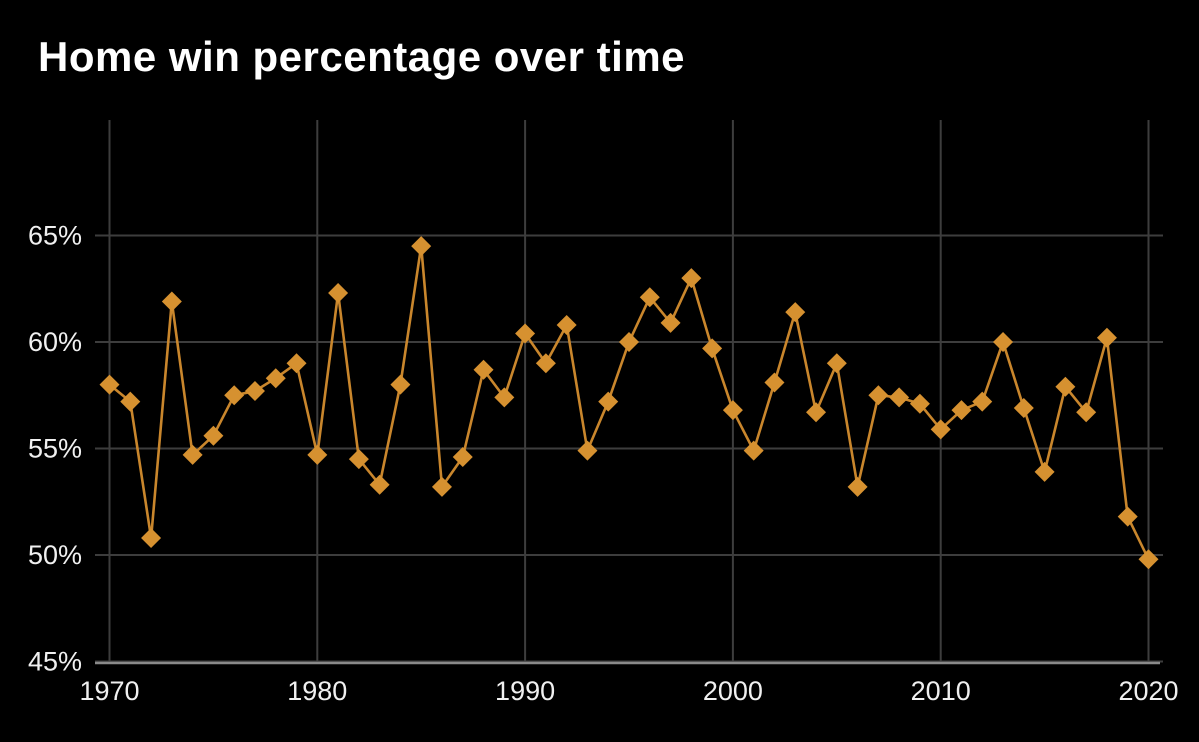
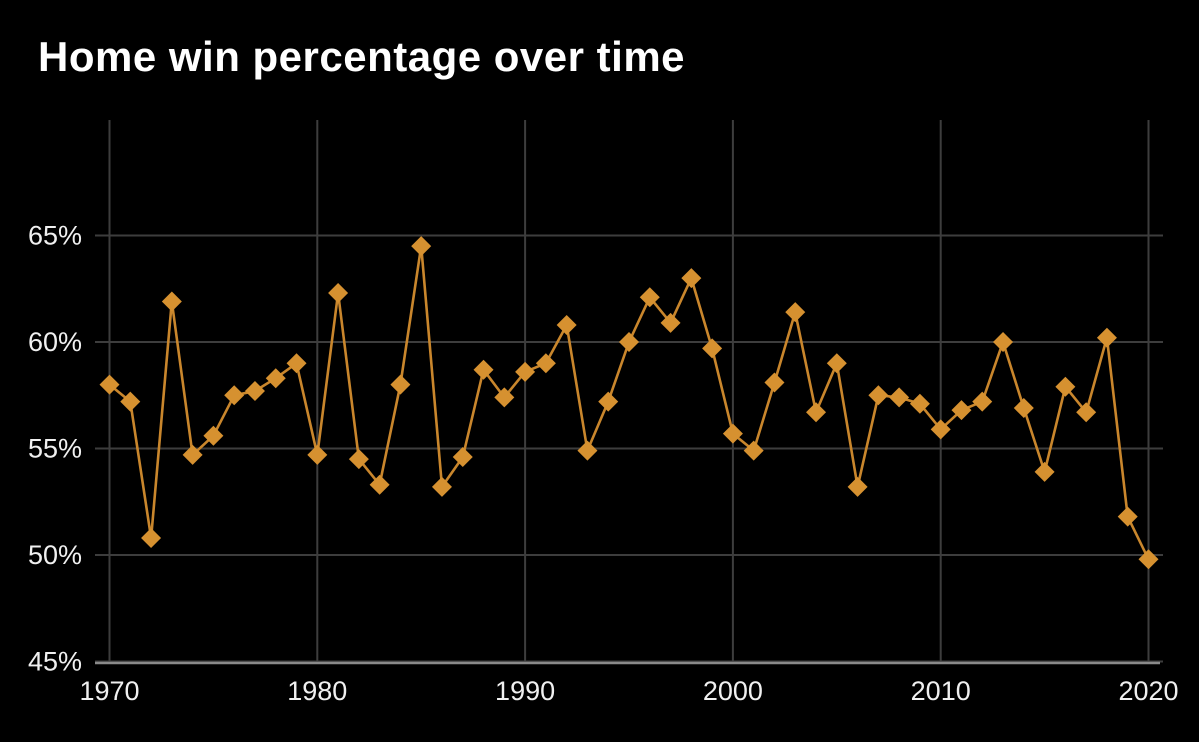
1990: 60.4% -> 58.6%
2000: 56.8% -> 55.7%
